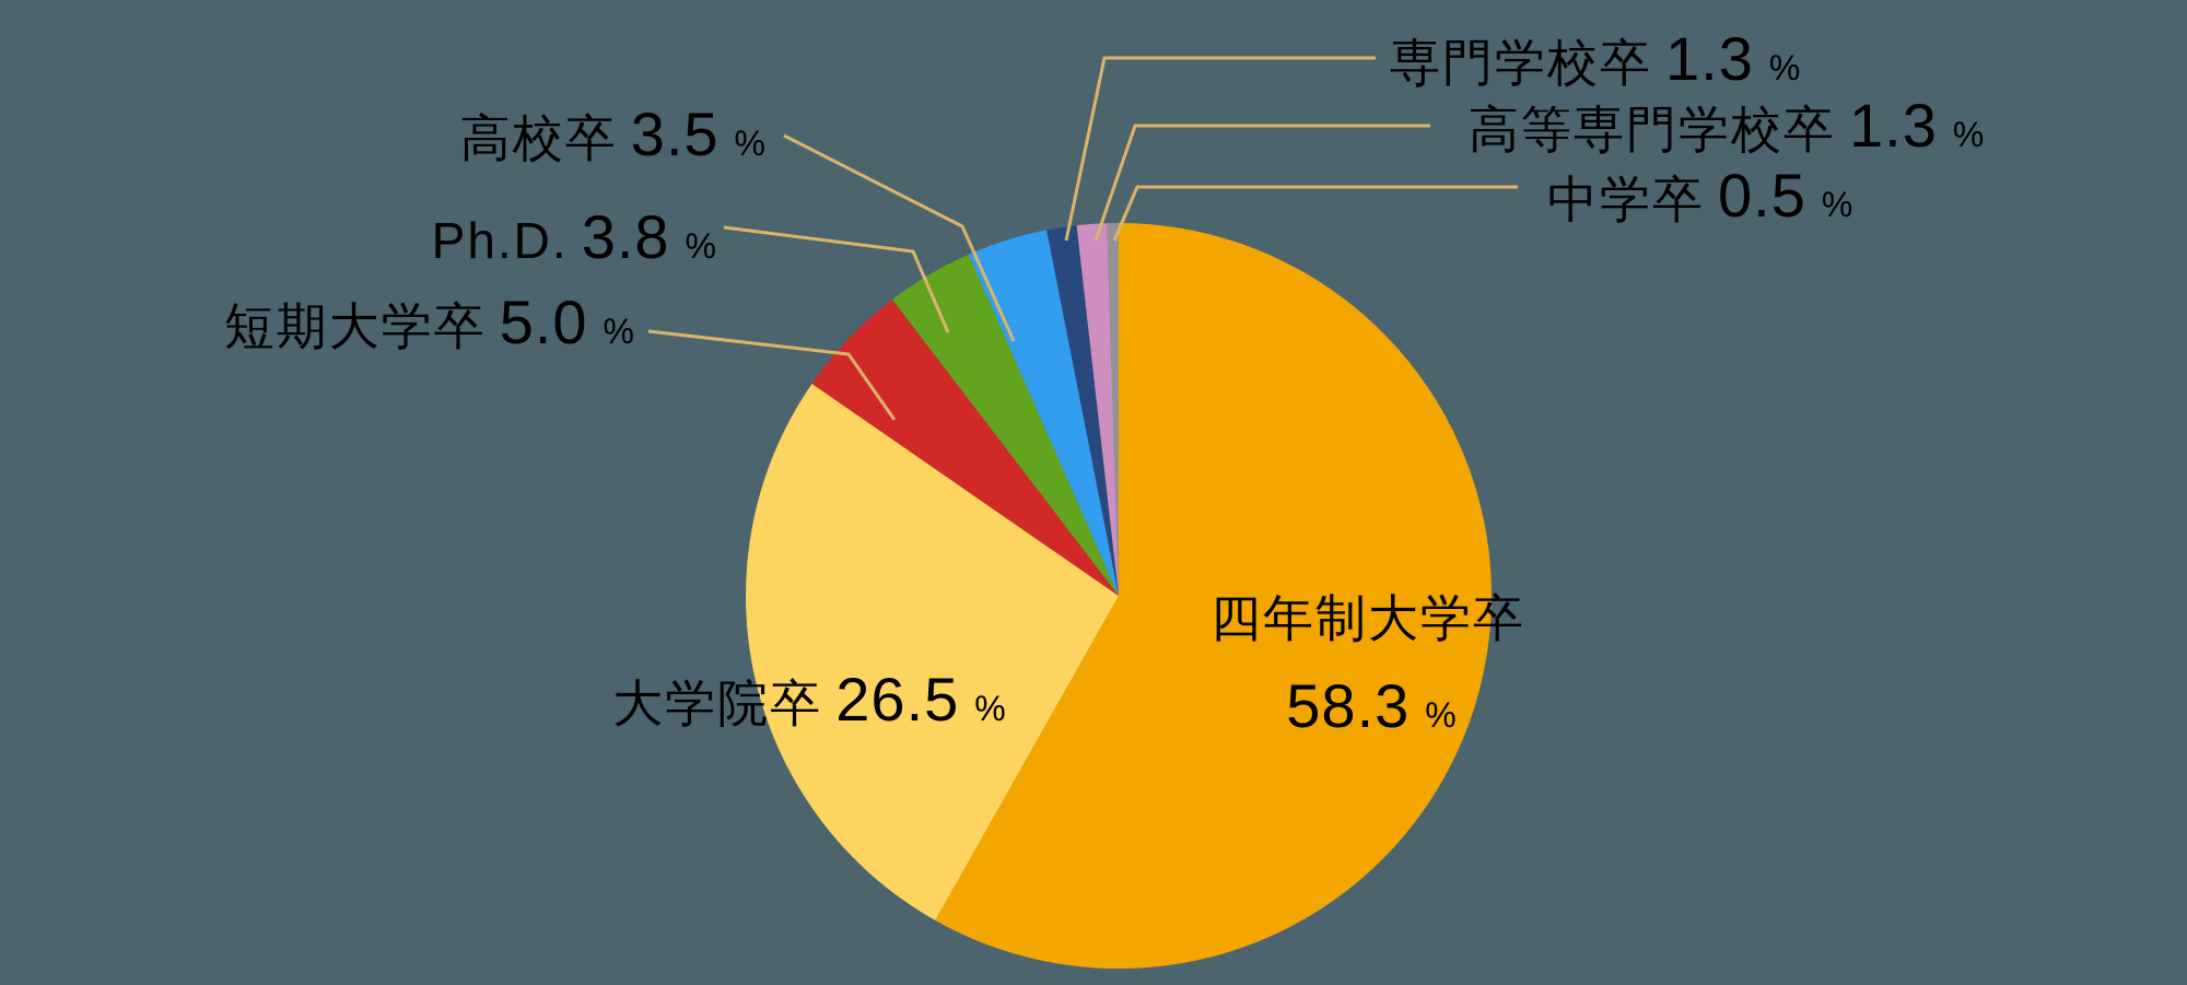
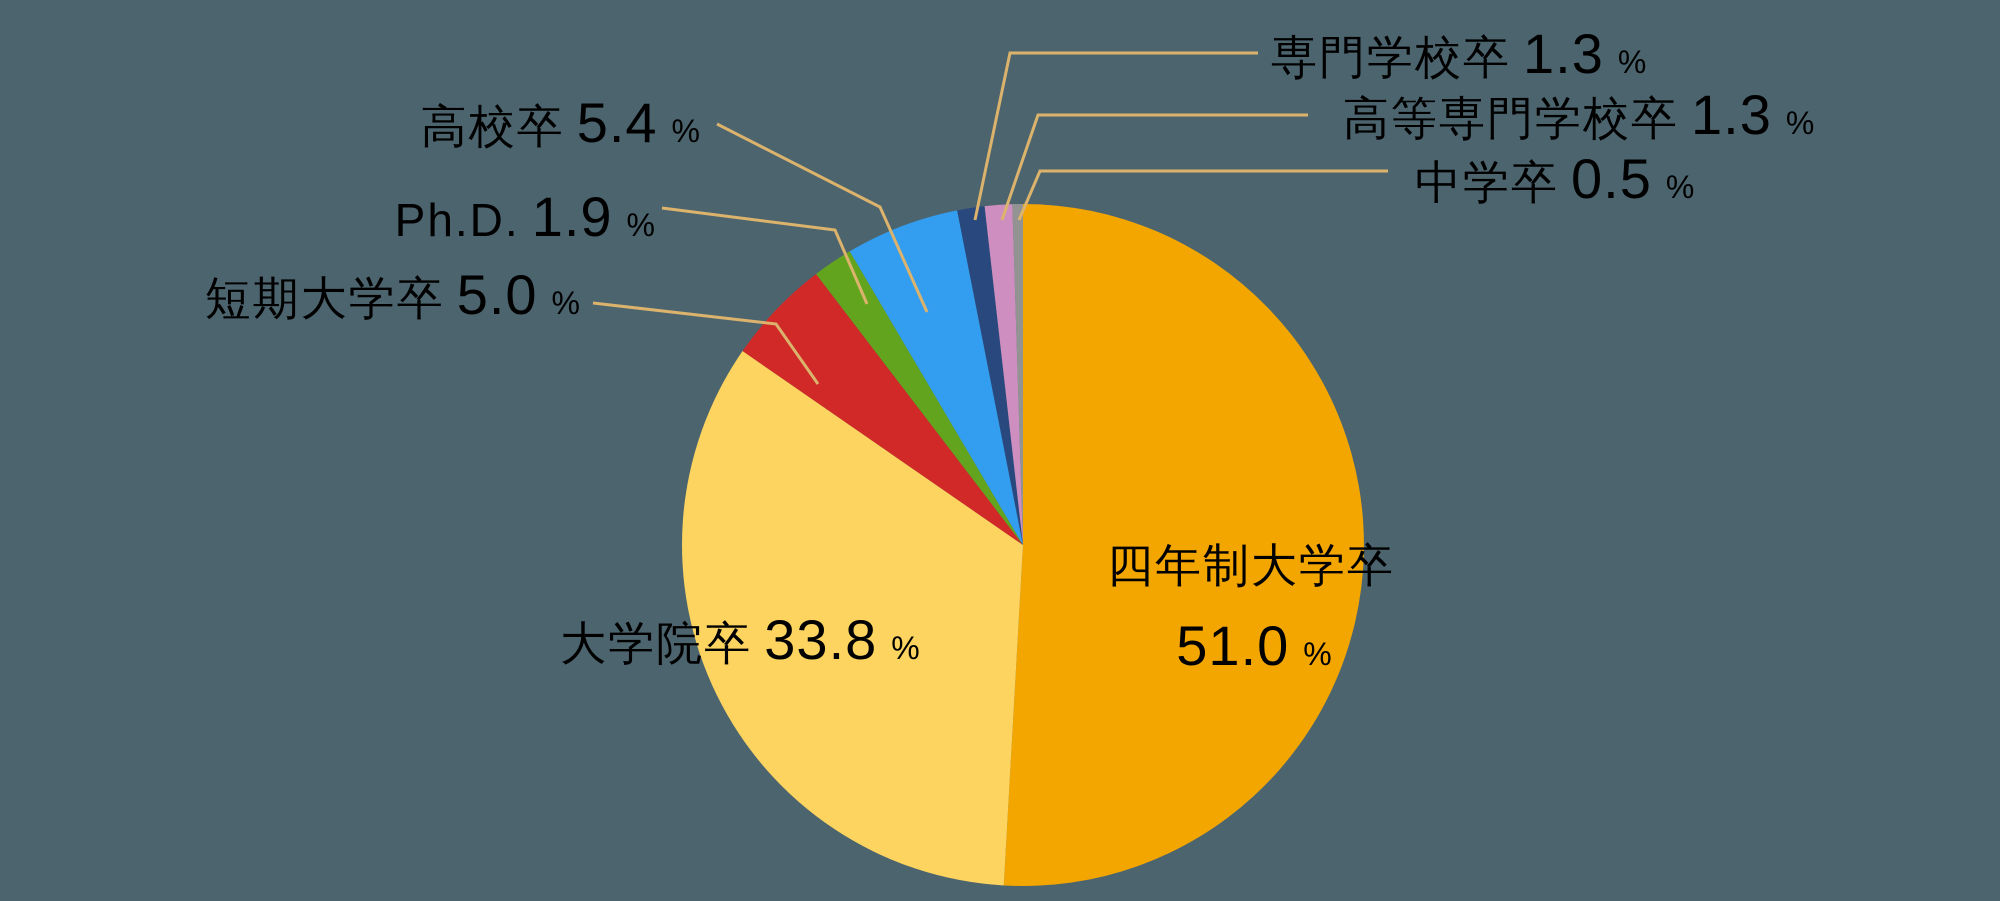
四年制大学卒: 58.3 -> 51.0
大学院卒: 26.5 -> 33.8
Ph.D.: 3.8 -> 1.9
高校卒: 3.5 -> 5.4
